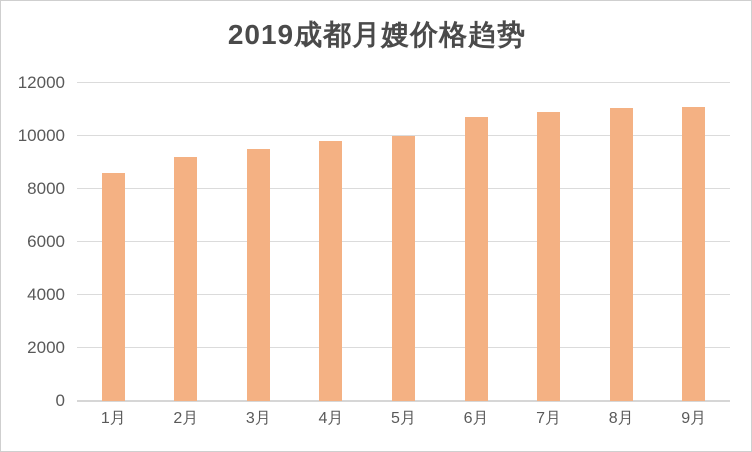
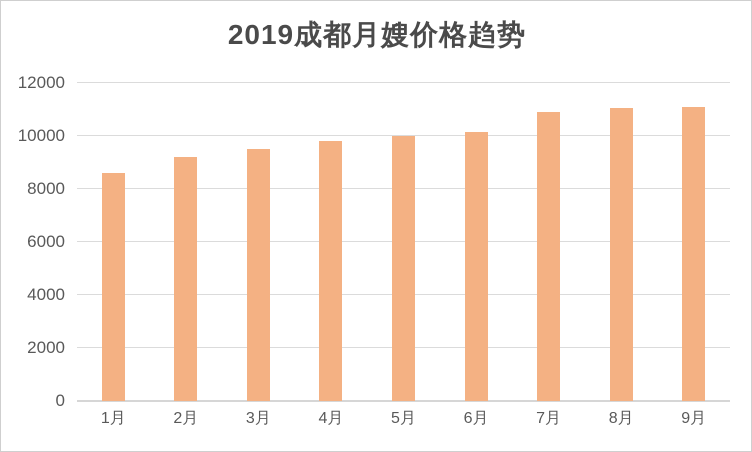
6月: 10700 -> 10200
